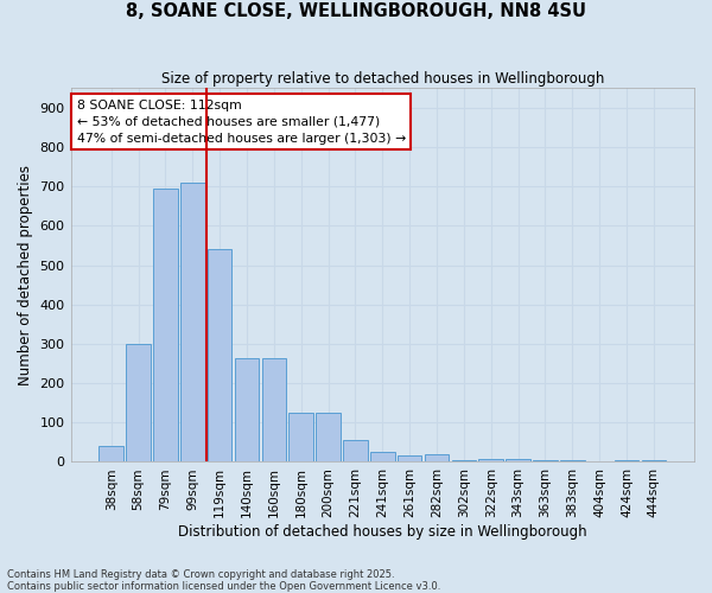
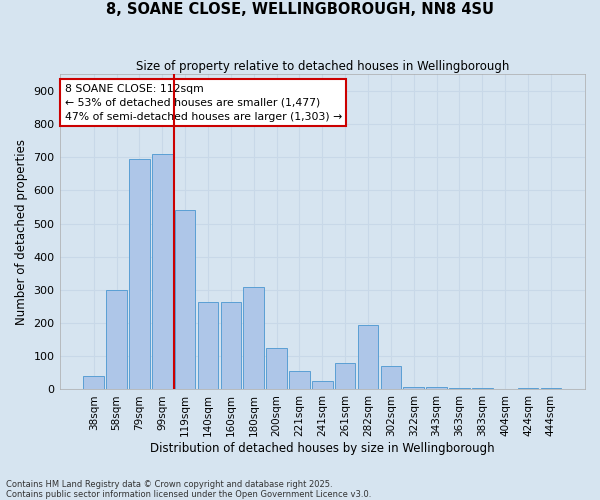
180sqm: 125 -> 310
261sqm: 15 -> 80
282sqm: 18 -> 195
302sqm: 5 -> 70
